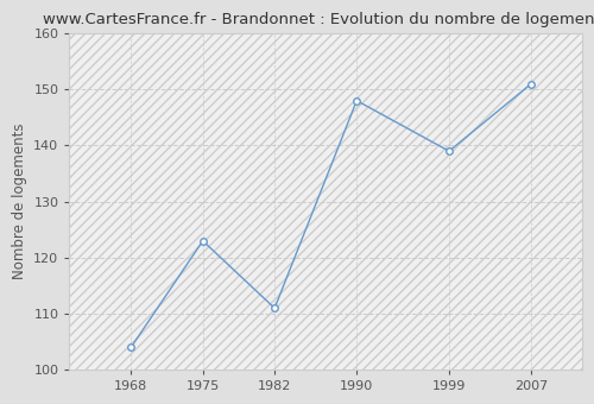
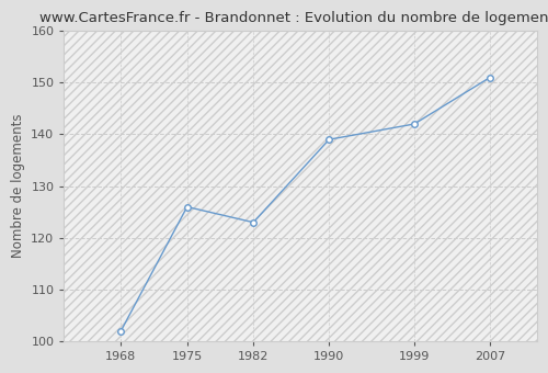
1968: 104 -> 102
1975: 123 -> 126
1982: 111 -> 123
1990: 148 -> 139
1999: 139 -> 142
